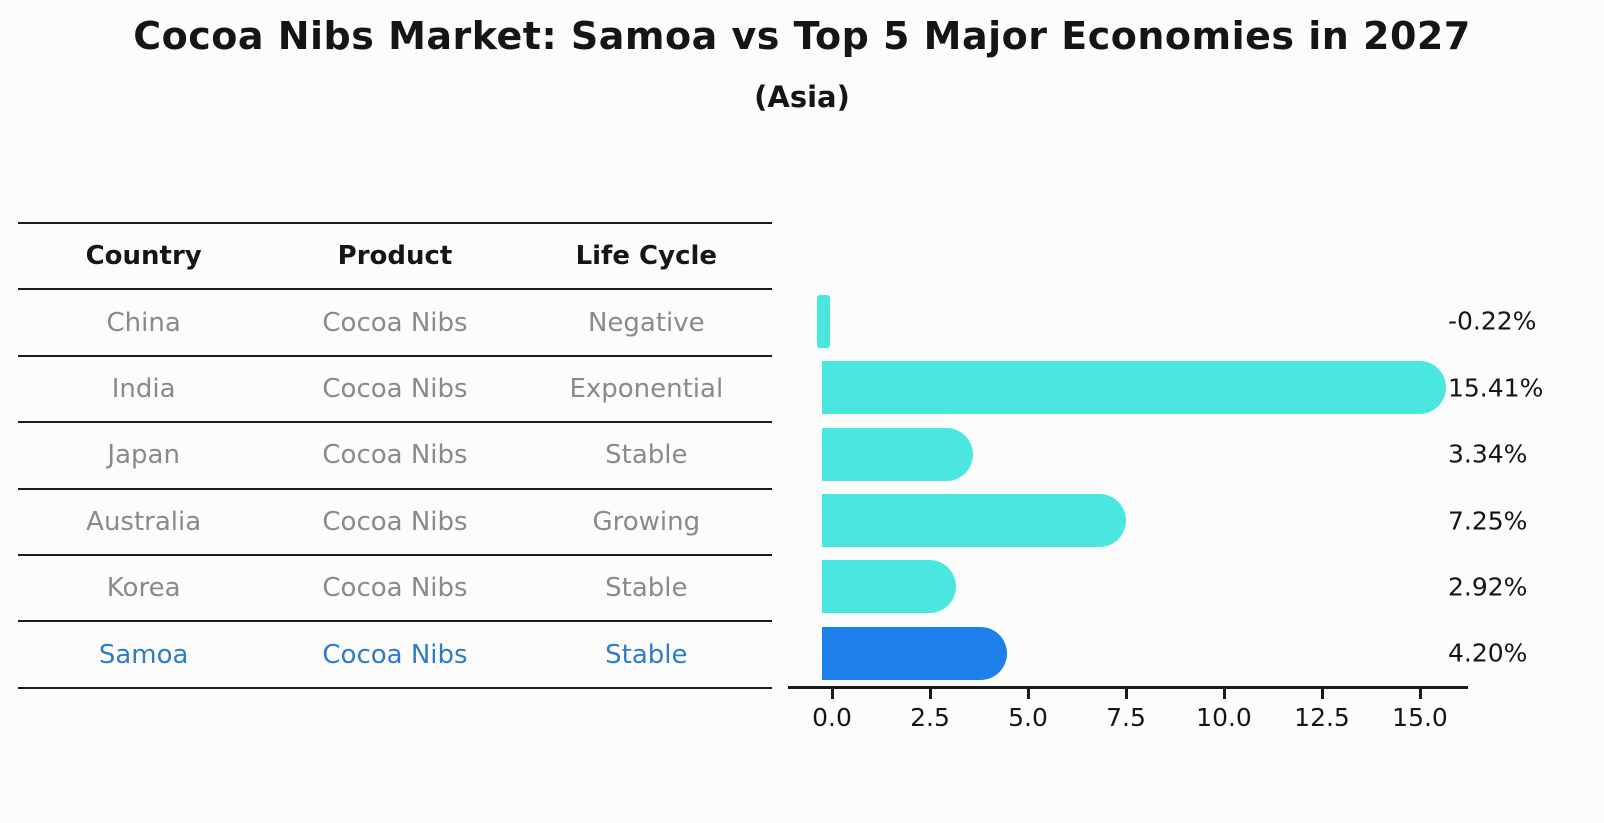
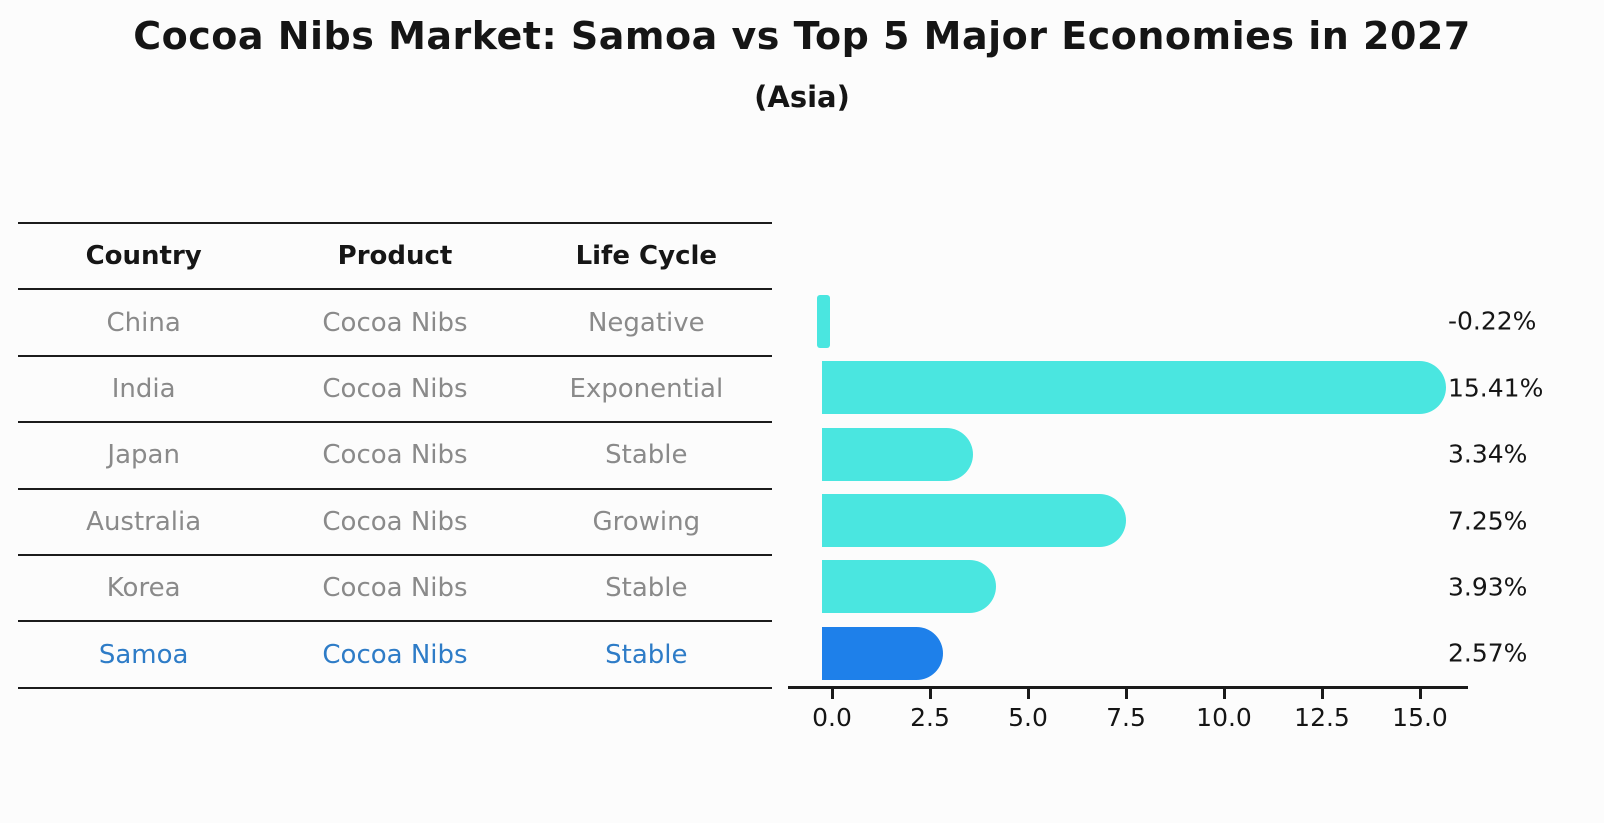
Korea: 2.92% -> 3.93%
Samoa: 4.20% -> 2.57%
